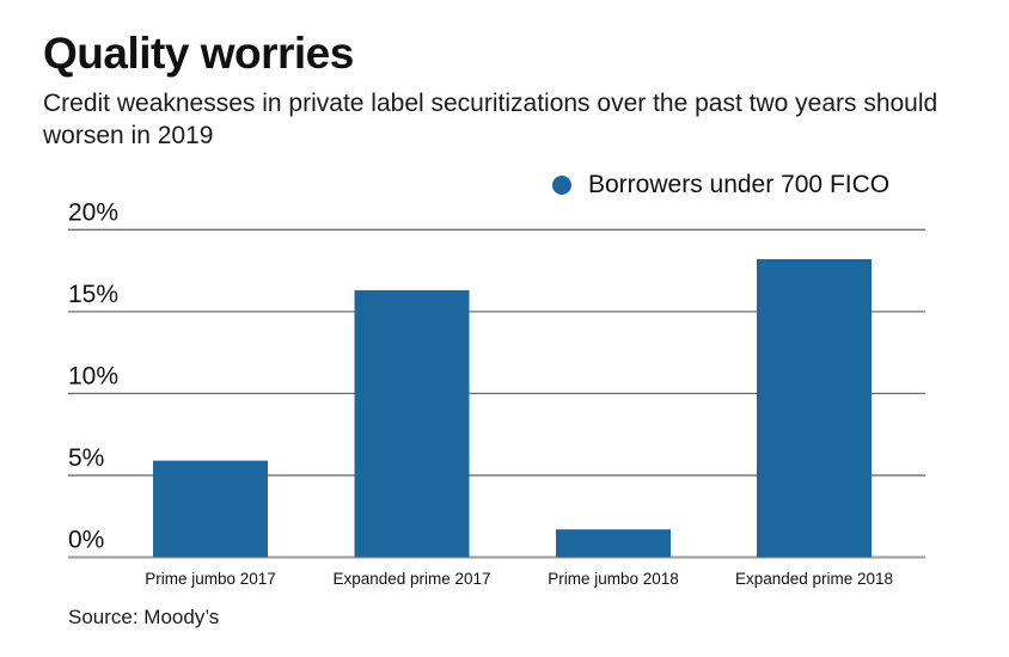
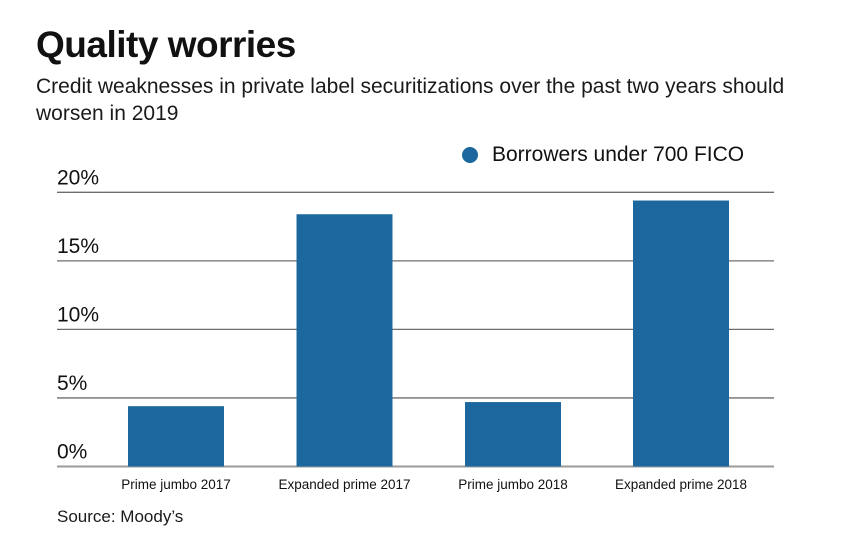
Prime jumbo 2017: 5.9% -> 4.4%
Expanded prime 2017: 16.3% -> 18.4%
Prime jumbo 2018: 1.7% -> 4.7%
Expanded prime 2018: 18.2% -> 19.4%
